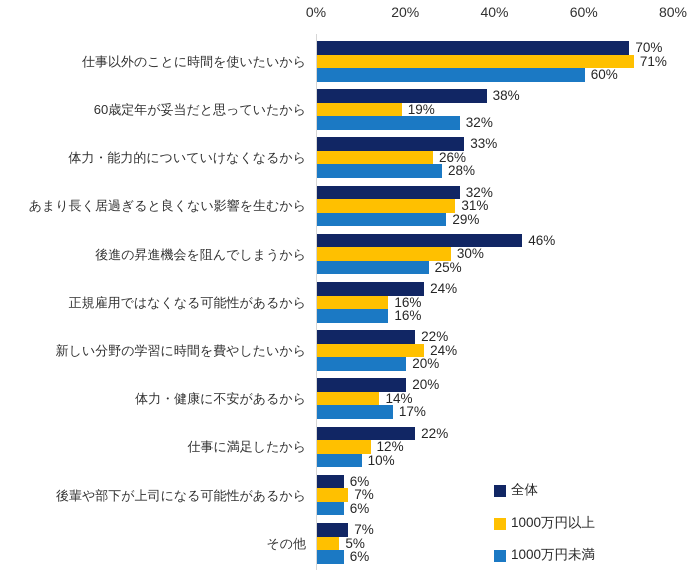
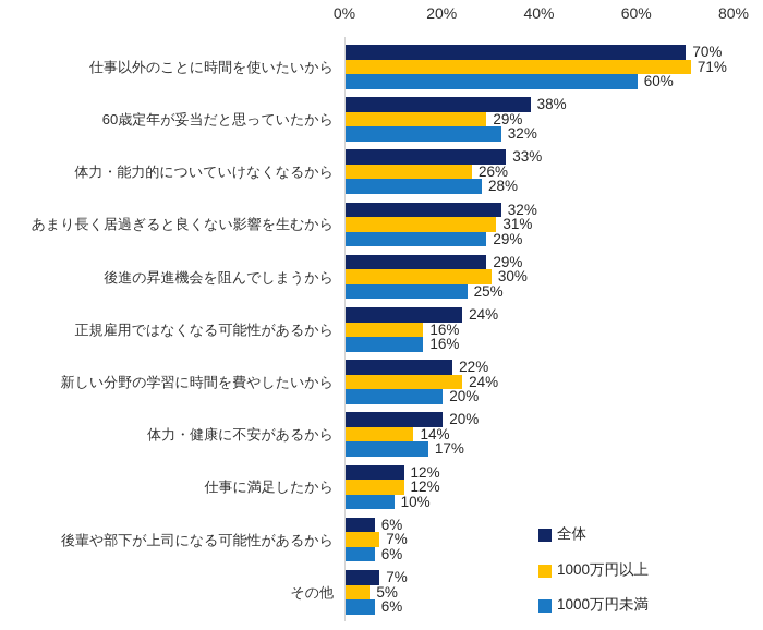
1000万円以上/60歳定年が妥当だと思っていたから: 19% -> 29%
全体/後進の昇進機会を阻んでしまうから: 46% -> 29%
全体/仕事に満足したから: 22% -> 12%
